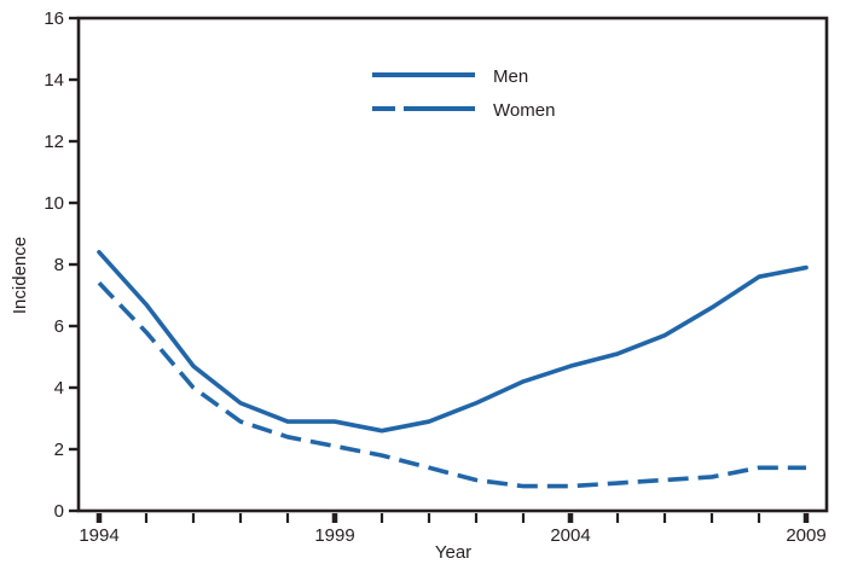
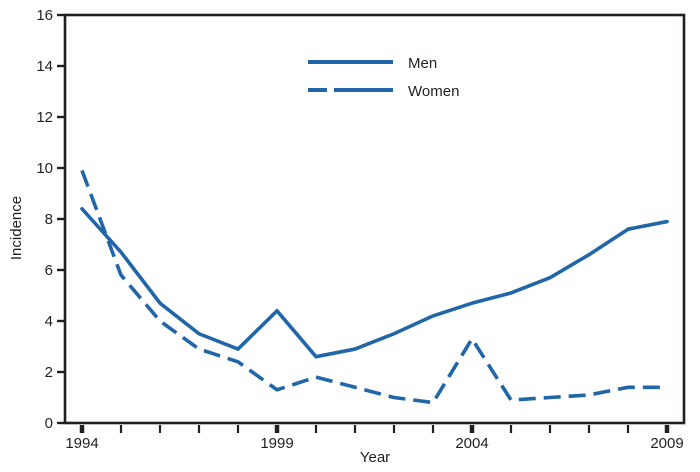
Women/1994: 7.4 -> 9.9
Men/1999: 2.9 -> 4.4
Women/1999: 2.1 -> 1.3
Women/2004: 0.8 -> 3.3
